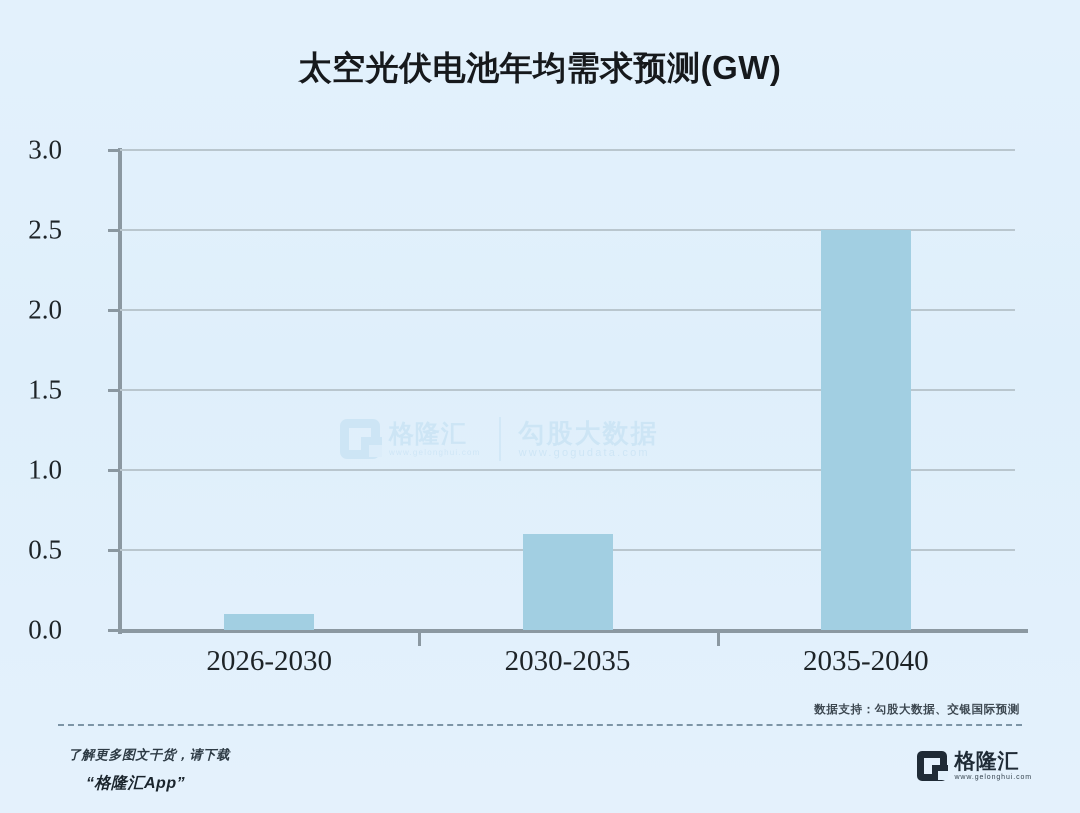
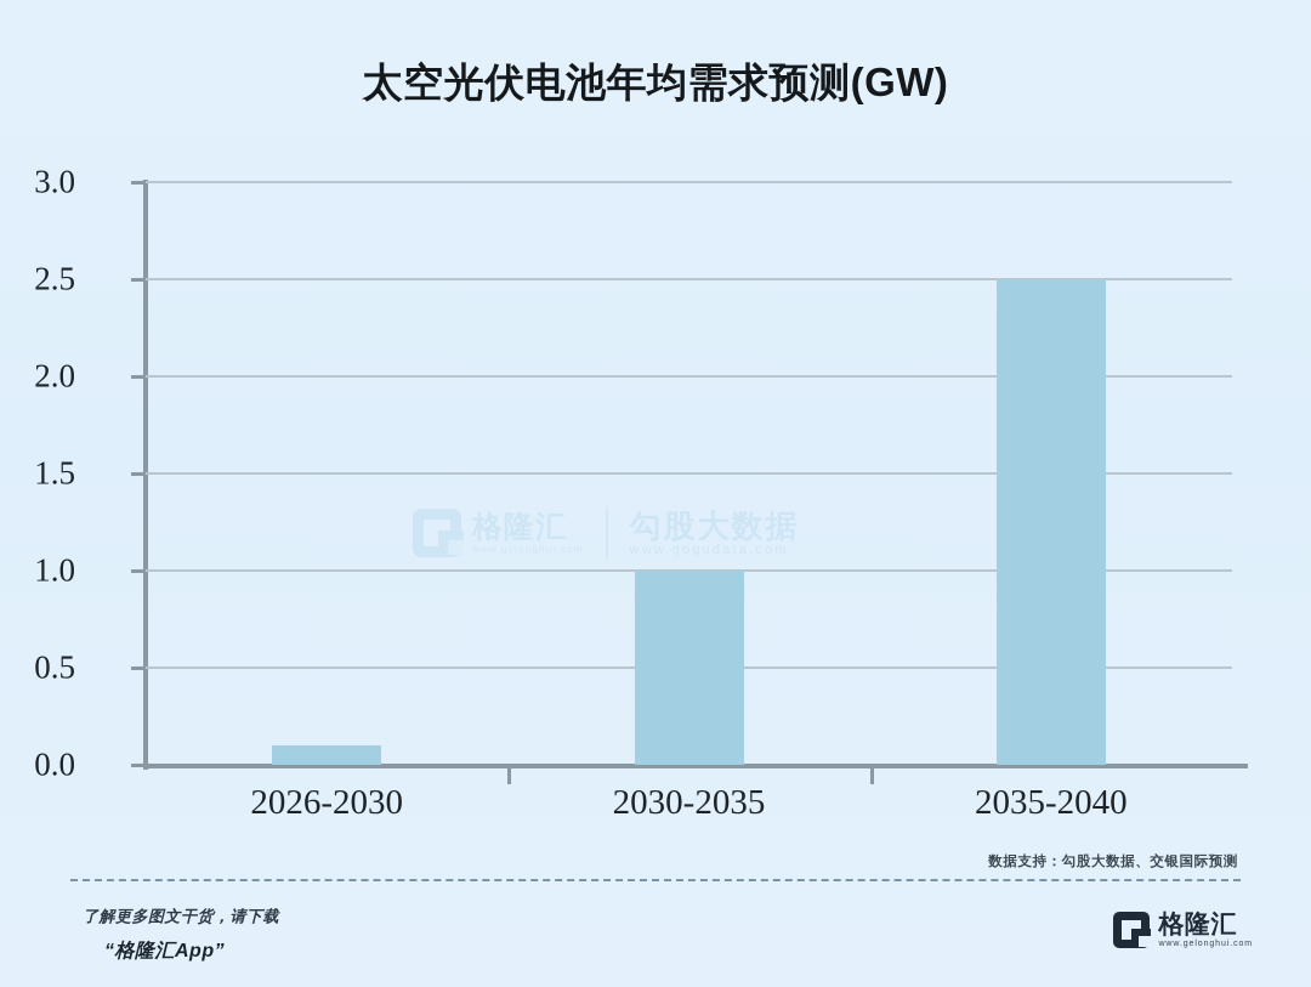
2030-2035: 0.6 -> 1.0
